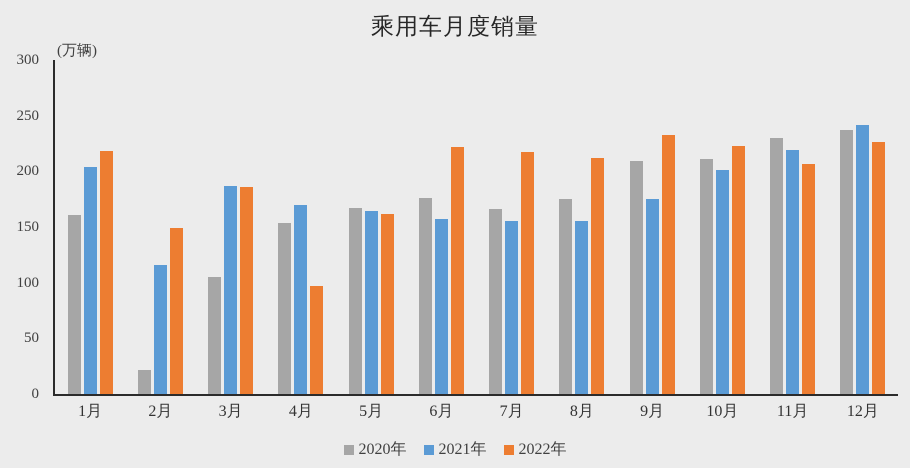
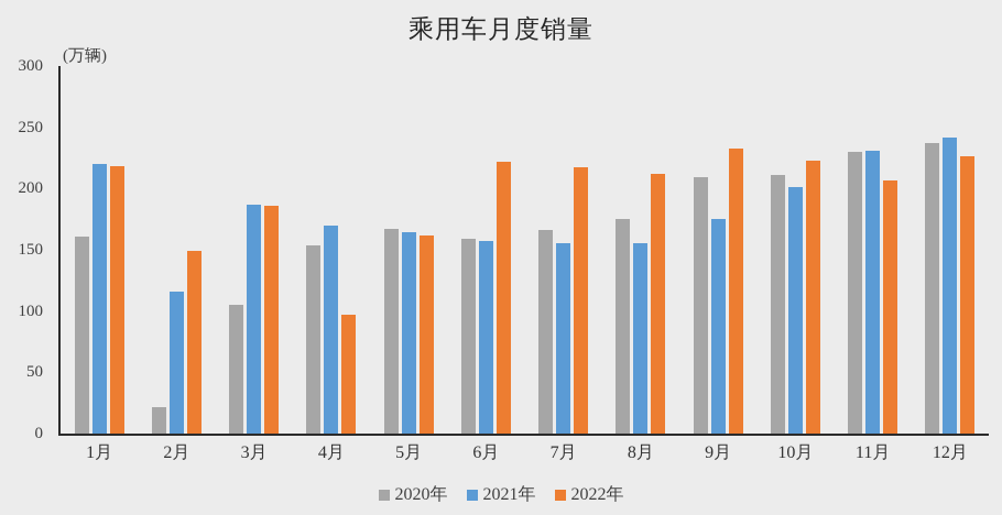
2021年/1月: 204 -> 220
2020年/6月: 176 -> 159
2021年/11月: 219 -> 231
